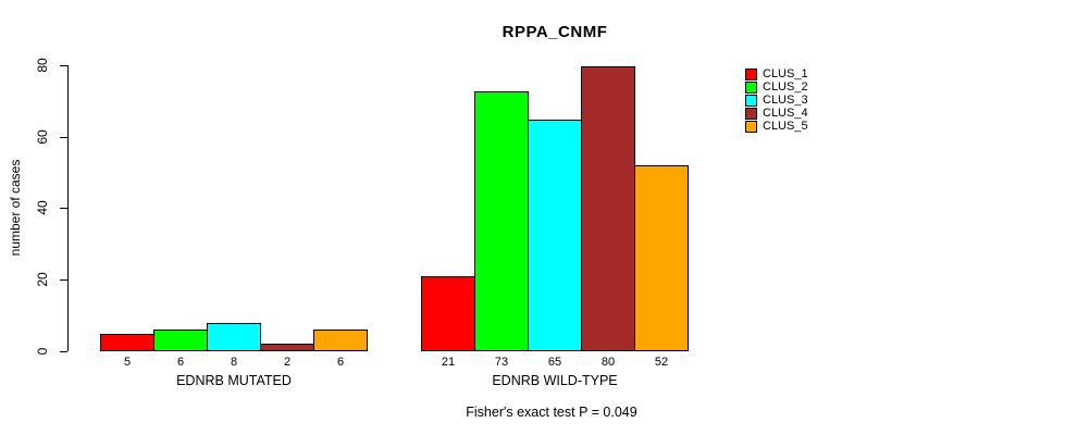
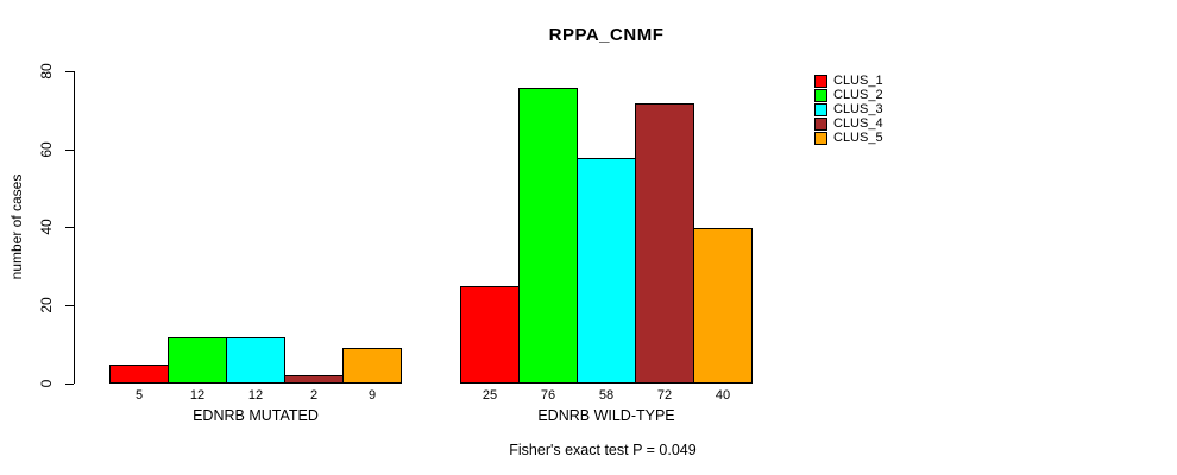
CLUS_2/EDNRB MUTATED: 6 -> 12
CLUS_3/EDNRB MUTATED: 8 -> 12
CLUS_5/EDNRB MUTATED: 6 -> 9
CLUS_1/EDNRB WILD-TYPE: 21 -> 25
CLUS_2/EDNRB WILD-TYPE: 73 -> 76
CLUS_3/EDNRB WILD-TYPE: 65 -> 58
CLUS_4/EDNRB WILD-TYPE: 80 -> 72
CLUS_5/EDNRB WILD-TYPE: 52 -> 40
